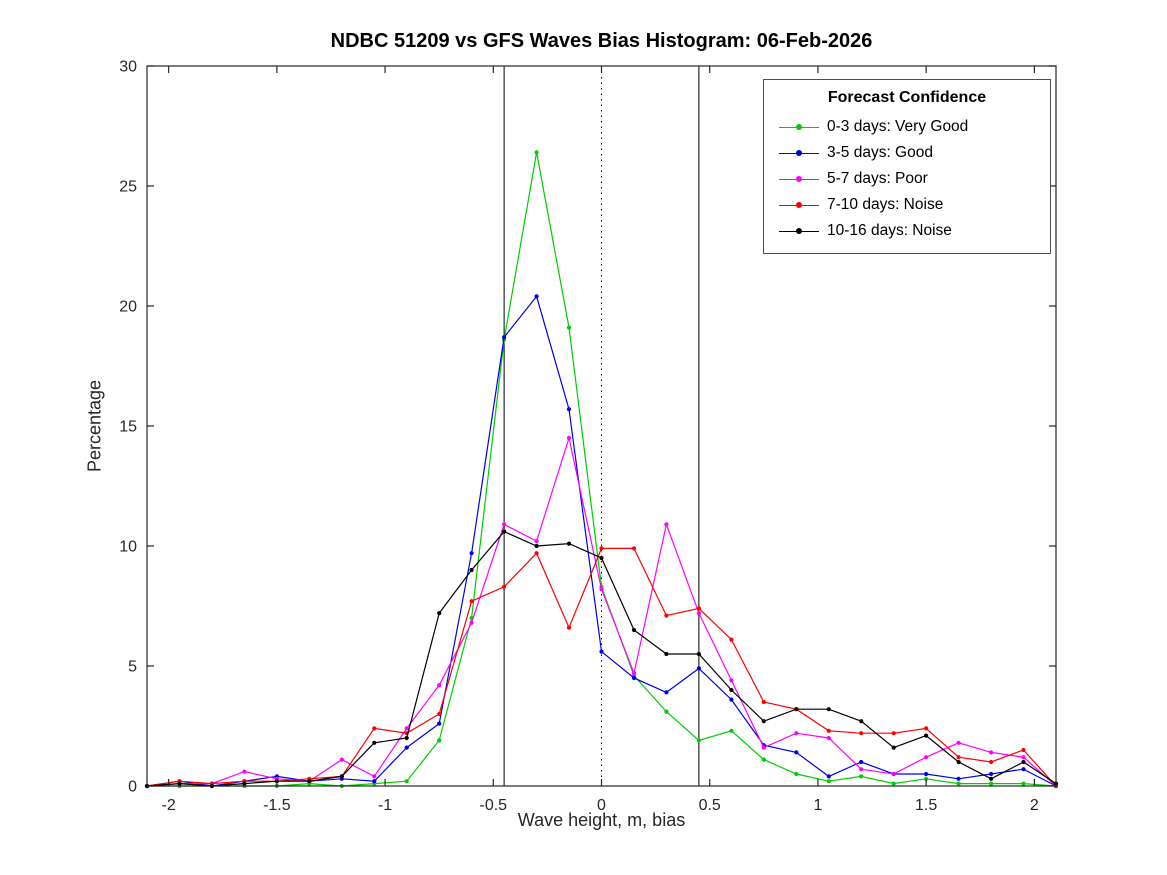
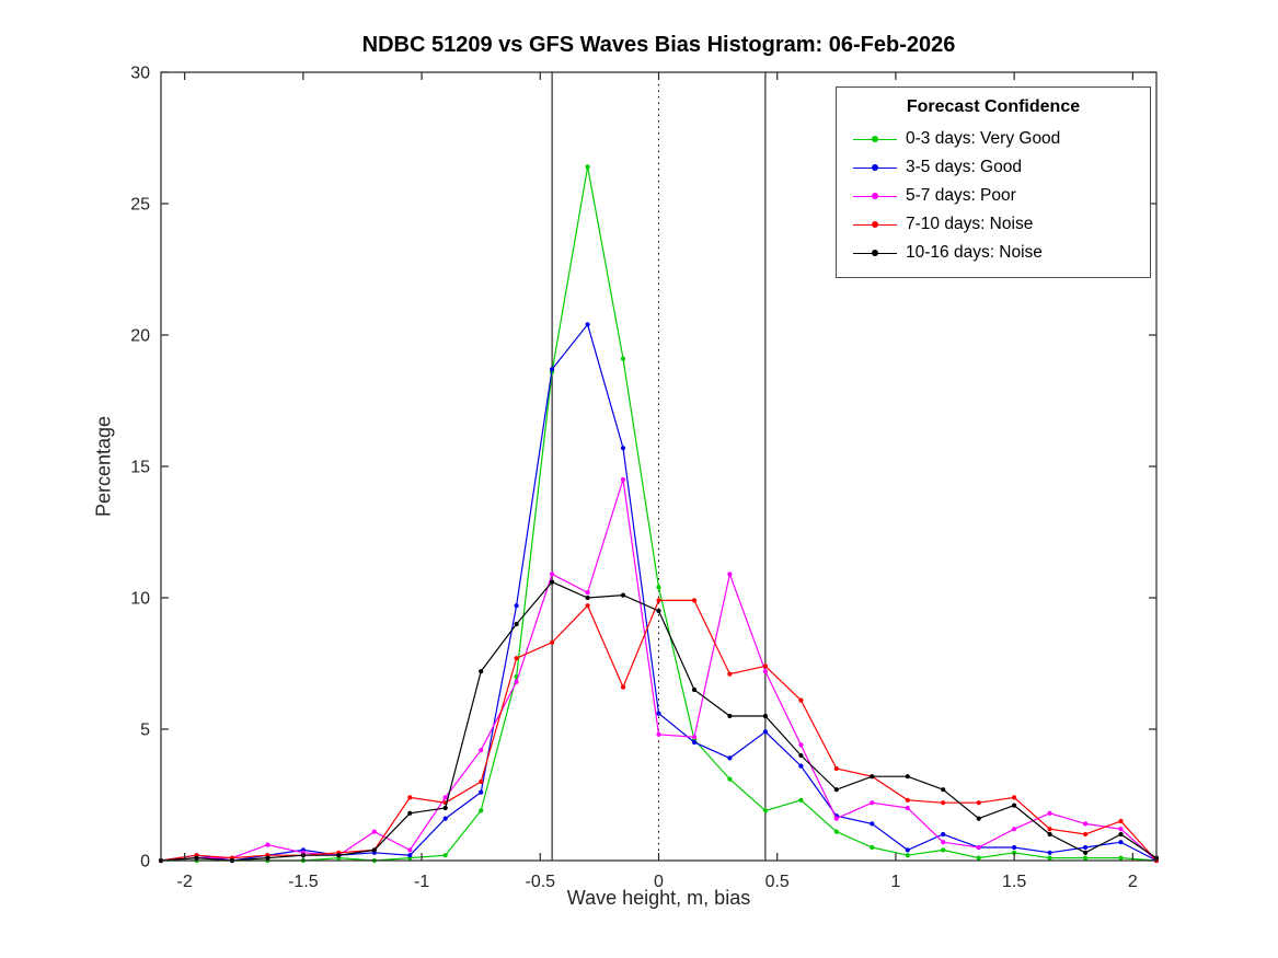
0-3 days: Very Good/0: 8,3 -> 10,4
5-7 days: Poor/0: 8,2 -> 4,8
